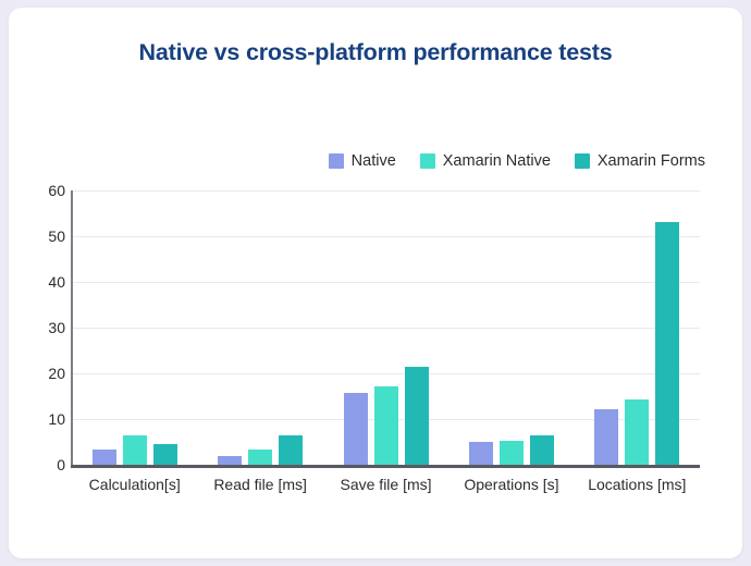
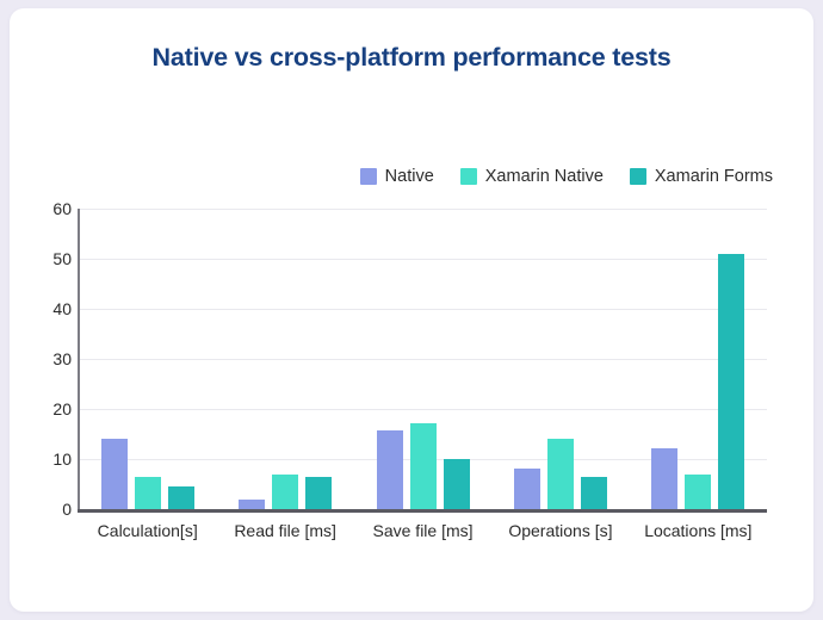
Native/Calculation[s]: 3 -> 14
Xamarin Native/Read file [ms]: 3 -> 7
Xamarin Forms/Save file [ms]: 22 -> 10
Native/Operations [s]: 5 -> 8
Xamarin Native/Operations [s]: 5 -> 14
Xamarin Native/Locations [ms]: 14 -> 7
Xamarin Forms/Locations [ms]: 53 -> 51
